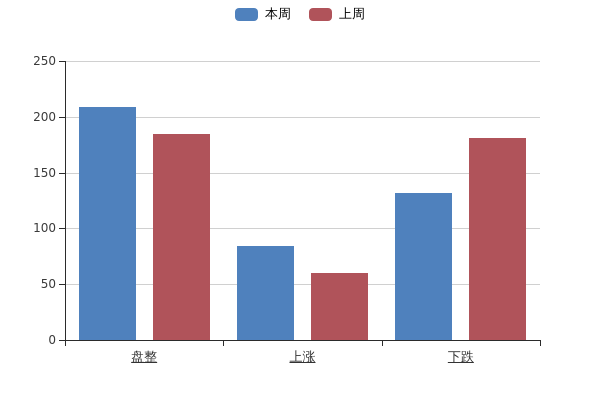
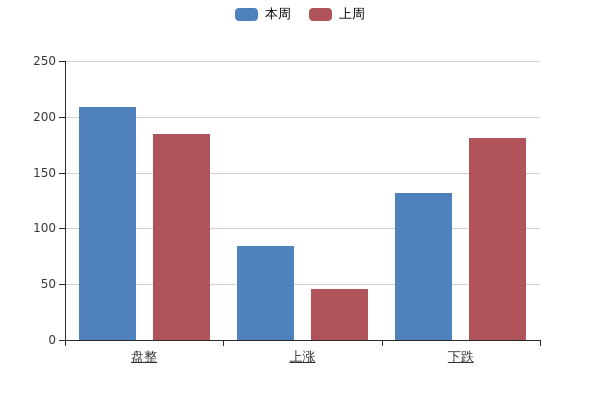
上周/上涨: 60 -> 46
